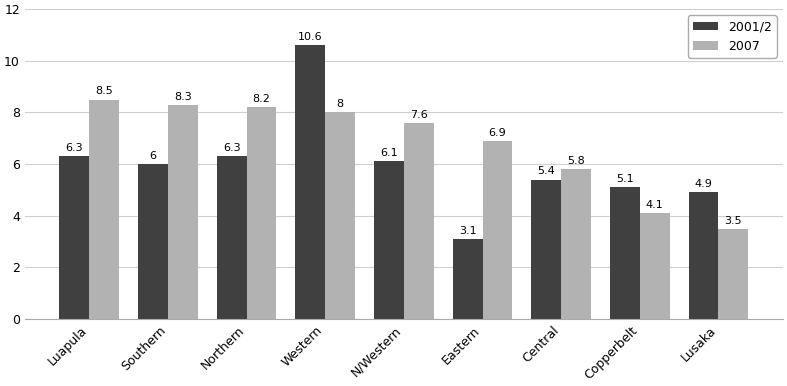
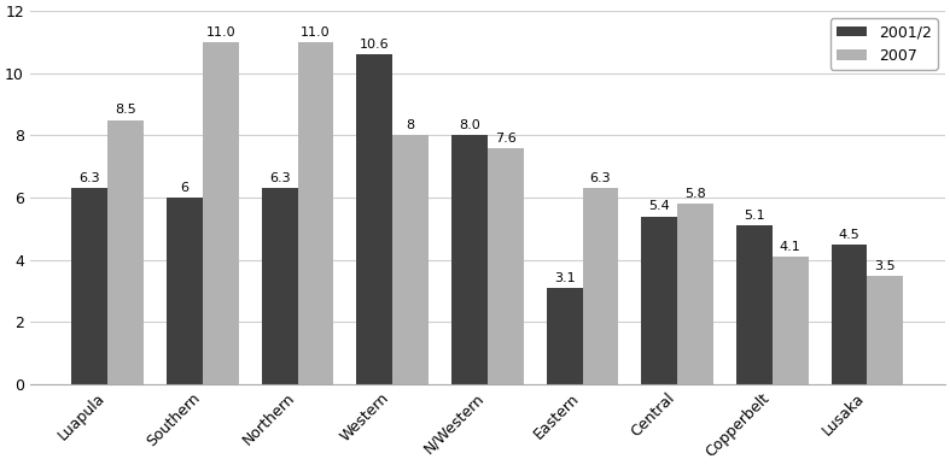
2007/Southern: 8.3 -> 11.0
2007/Northern: 8.2 -> 11.0
2001/2/N/Western: 6.1 -> 8.0
2007/Eastern: 6.9 -> 6.3
2001/2/Lusaka: 4.9 -> 4.5
